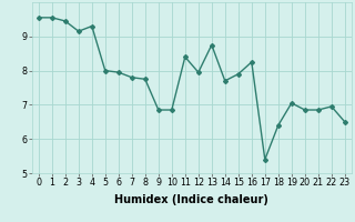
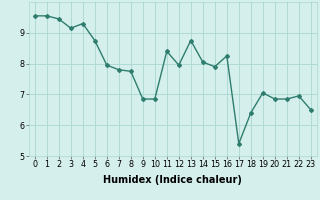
5: 8.00 -> 8.75
14: 7.70 -> 8.05
